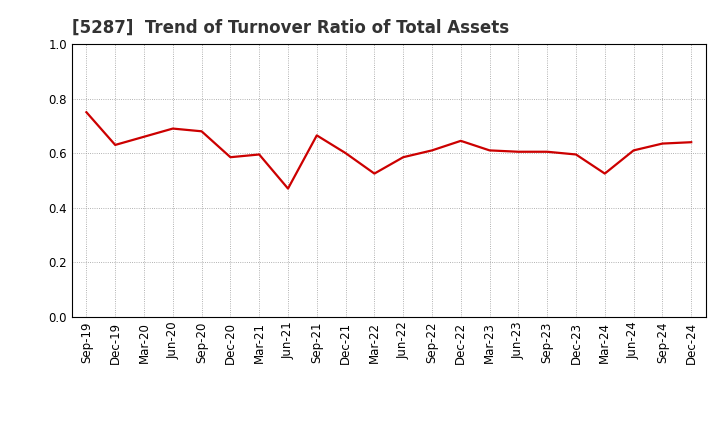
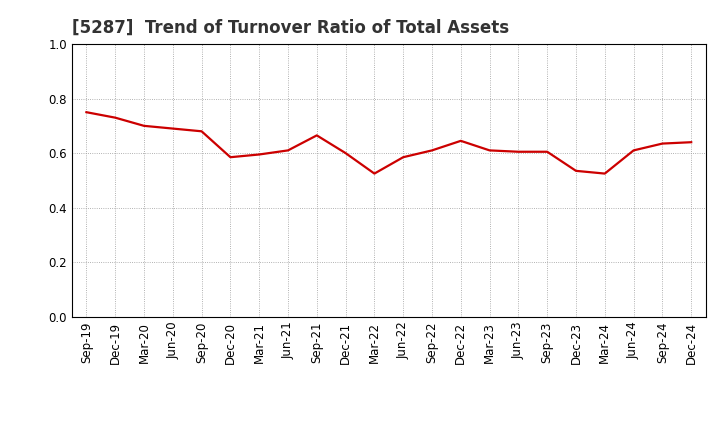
Dec-19: 0.630 -> 0.730
Mar-20: 0.660 -> 0.700
Jun-21: 0.470 -> 0.610
Dec-23: 0.595 -> 0.535
